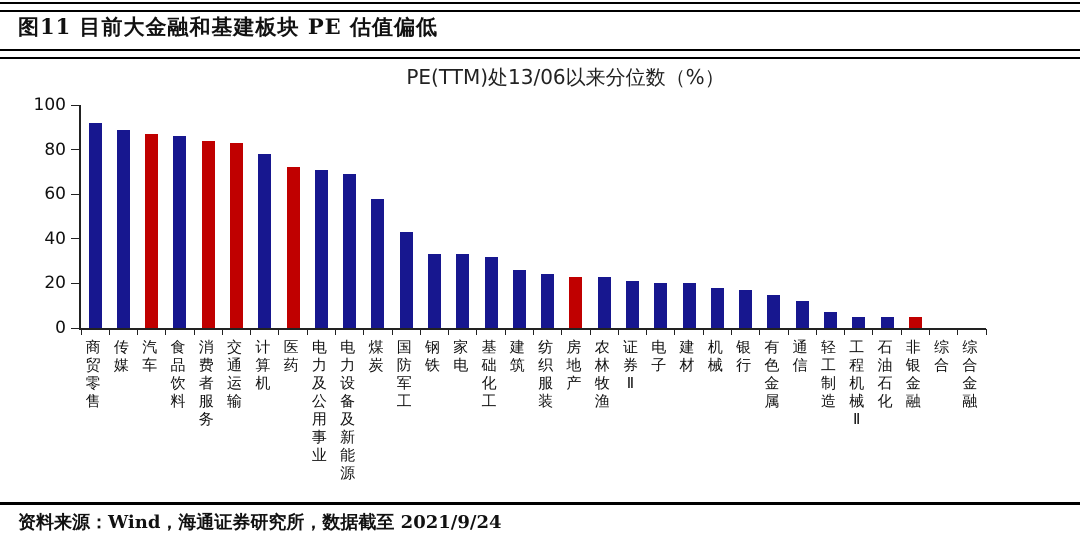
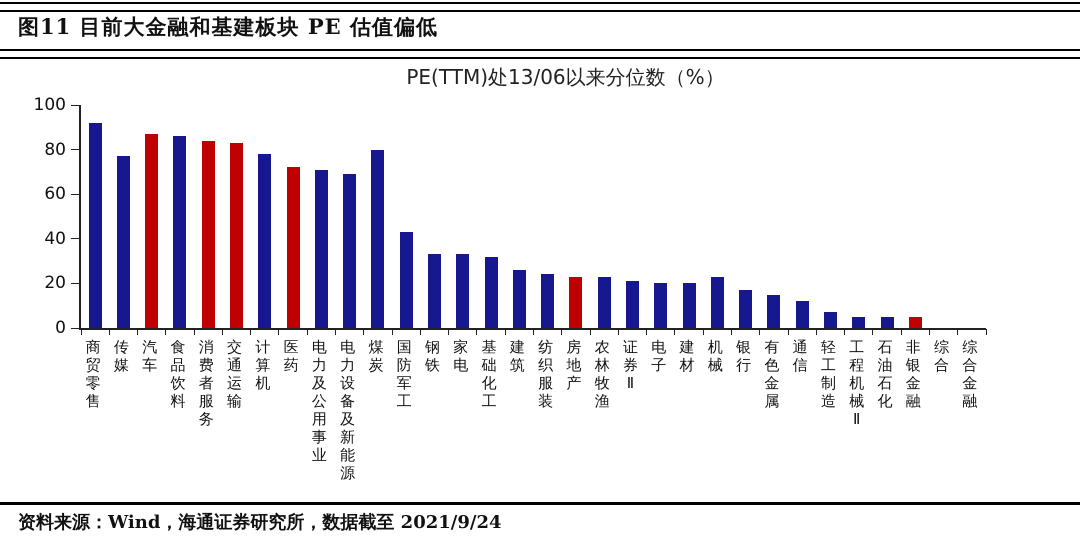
传媒: 89 -> 77
煤炭: 58 -> 80
机械: 18 -> 23
